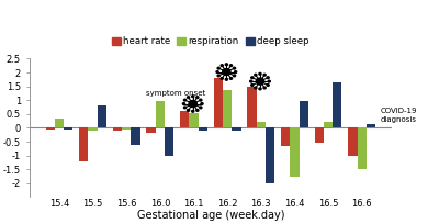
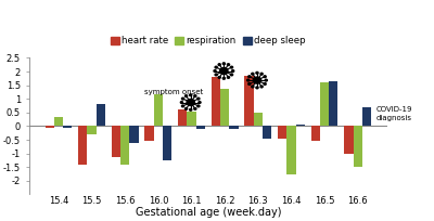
heart rate/15.5: -1.20 -> -1.40
respiration/15.5: -0.10 -> -0.30
heart rate/15.6: -0.10 -> -1.15
respiration/15.6: -0.05 -> -1.40
heart rate/16.0: -0.20 -> -0.55
respiration/16.0: 0.95 -> 1.15
deep sleep/16.0: -1.00 -> -1.25
heart rate/16.3: 1.50 -> 1.85
respiration/16.3: 0.20 -> 0.50
deep sleep/16.3: -2.00 -> -0.45
heart rate/16.4: -0.65 -> -0.45
deep sleep/16.4: 0.95 -> 0.05
respiration/16.5: 0.20 -> 1.60
deep sleep/16.6: 0.15 -> 0.70
